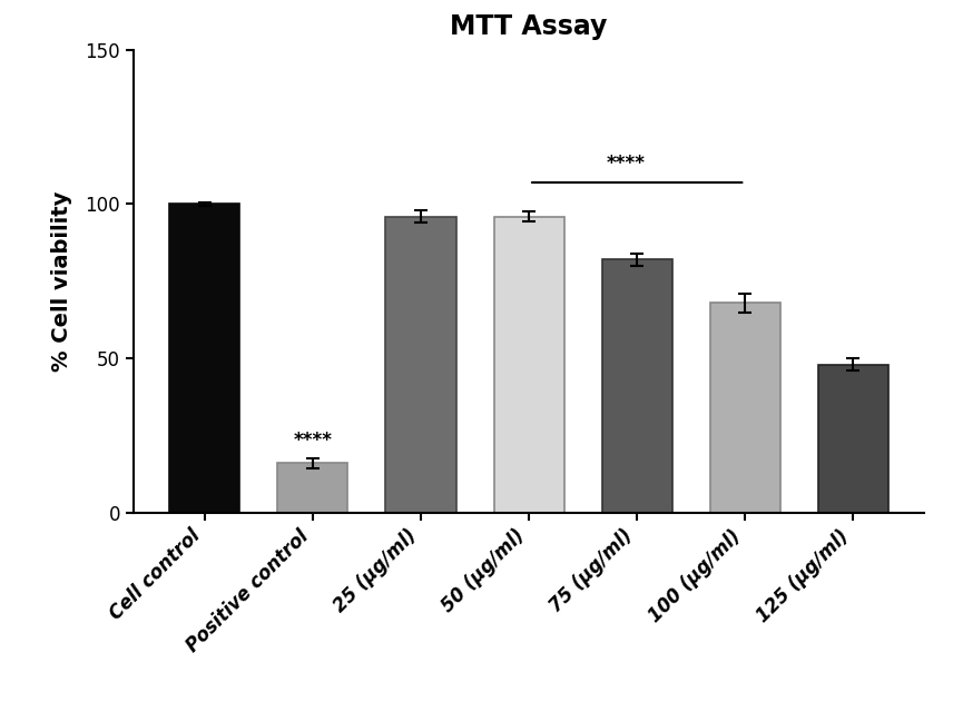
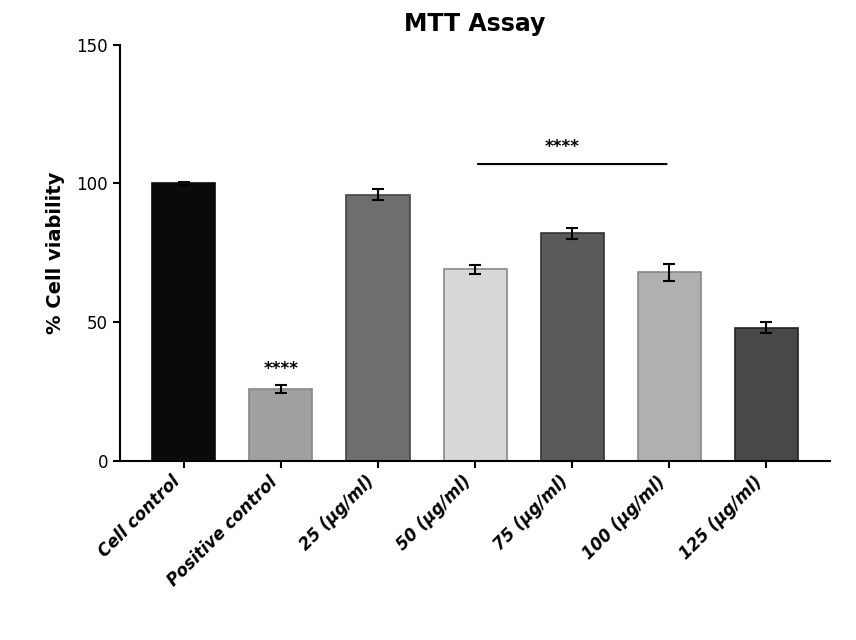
Positive control: 16 -> 26
50 (μg/ml): 96 -> 69
